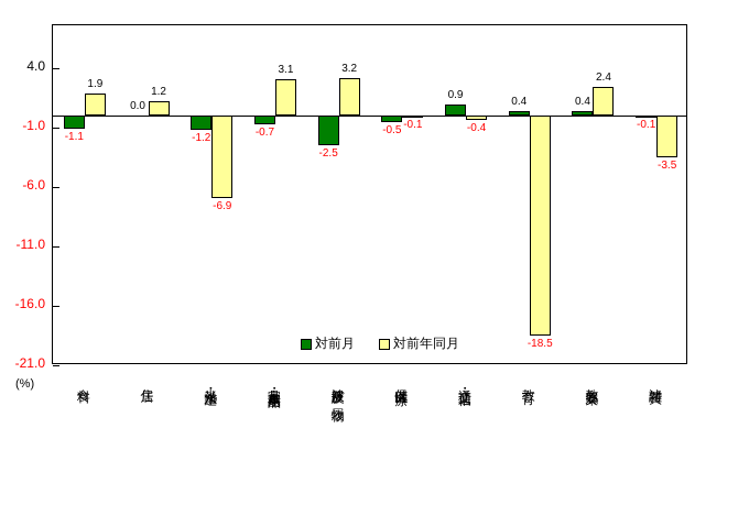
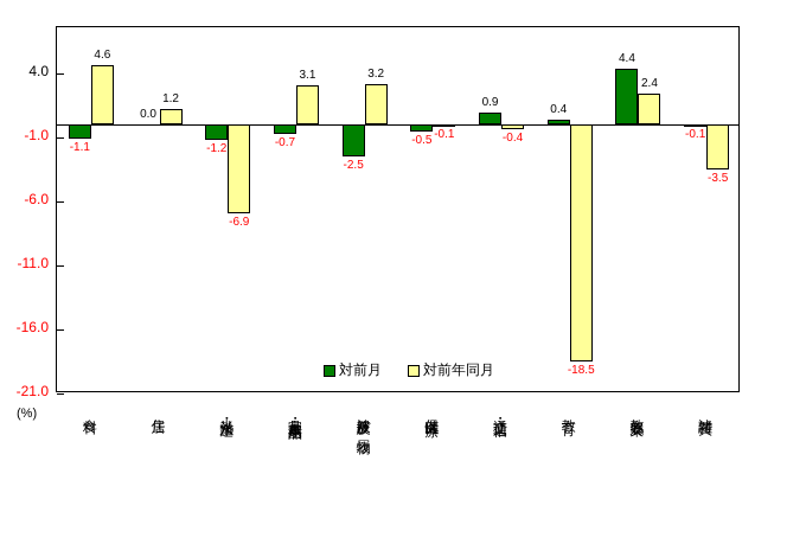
対前年同月/食料: 1.9 -> 4.6
対前月/教養娯楽: 0.4 -> 4.4
